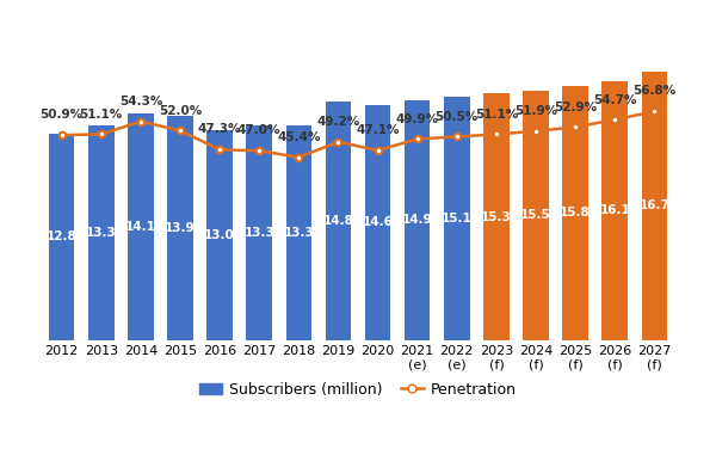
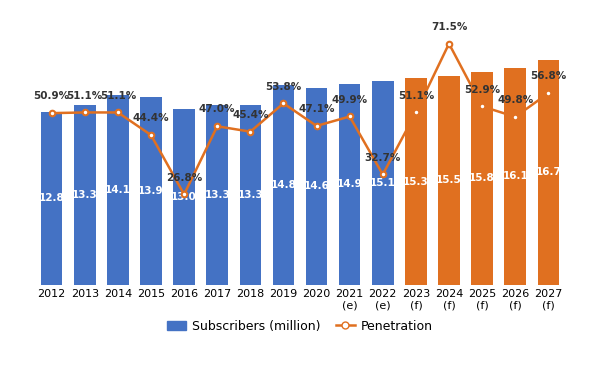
Penetration/2014: 54.3% -> 51.1%
Penetration/2015: 52.0% -> 44.4%
Penetration/2016: 47.3% -> 26.8%
Penetration/2019: 49.2% -> 53.8%
Penetration/2022 (e): 50.5% -> 32.7%
Penetration/2024 (f): 51.9% -> 71.5%
Penetration/2026 (f): 54.7% -> 49.8%
